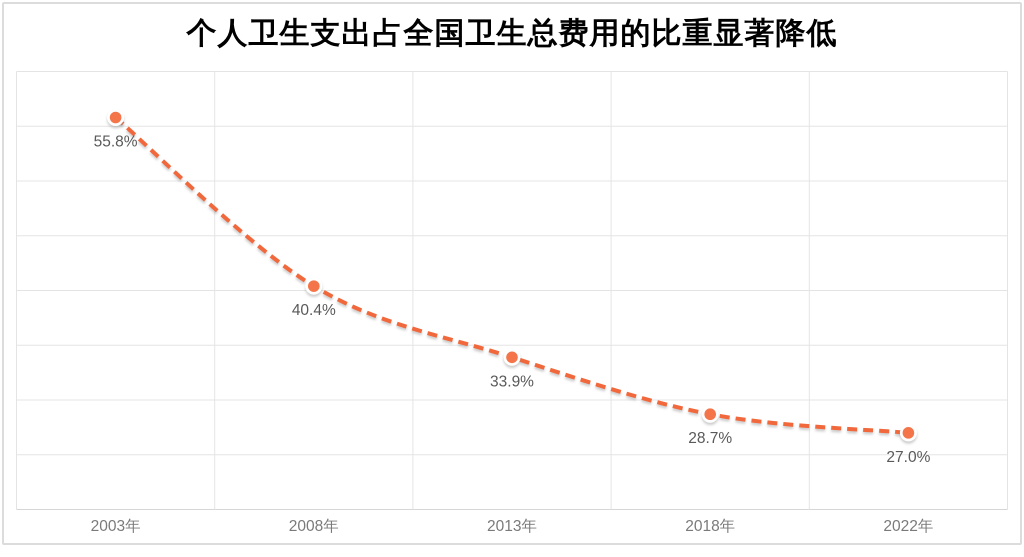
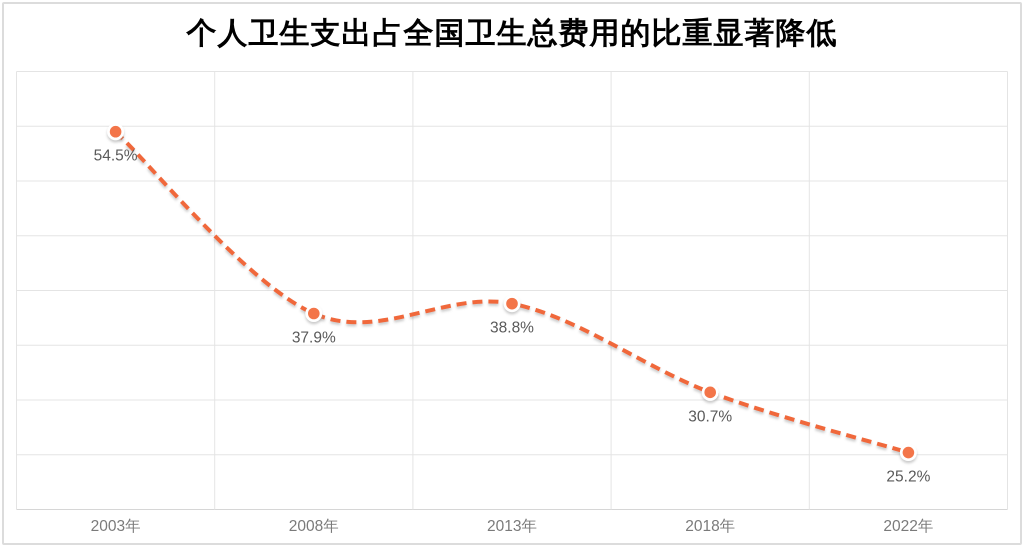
2003年: 55.8% -> 54.5%
2008年: 40.4% -> 37.9%
2013年: 33.9% -> 38.8%
2018年: 28.7% -> 30.7%
2022年: 27.0% -> 25.2%
